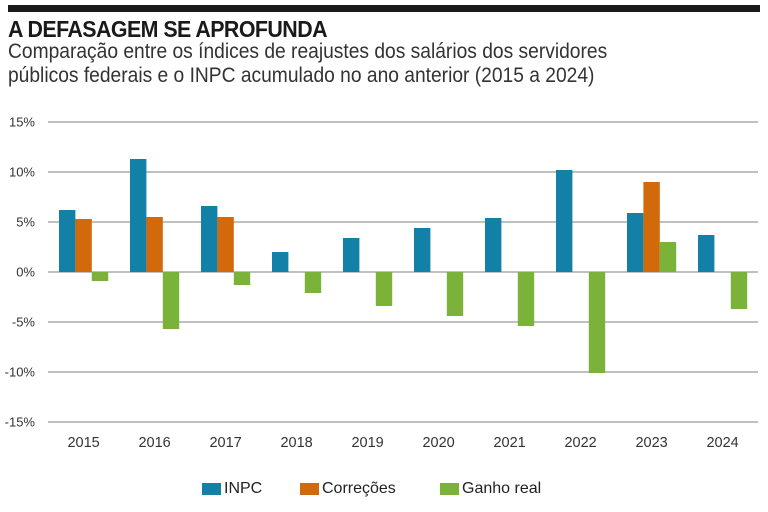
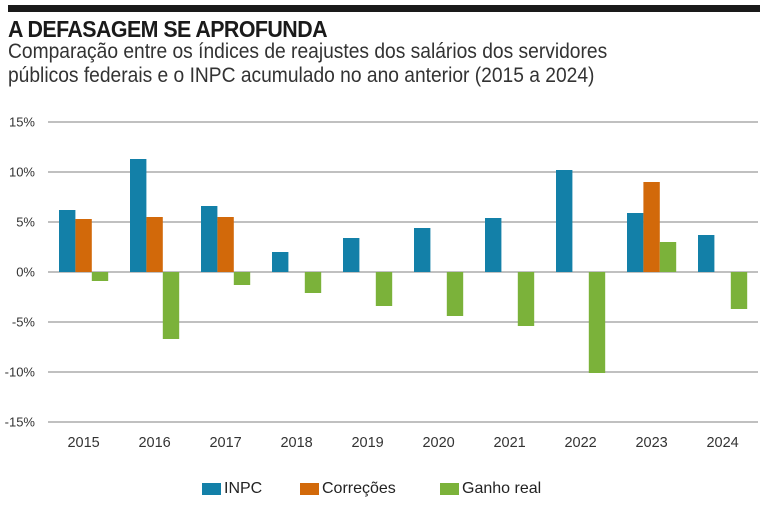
Ganho real/2016: -5.7% -> -6.7%
